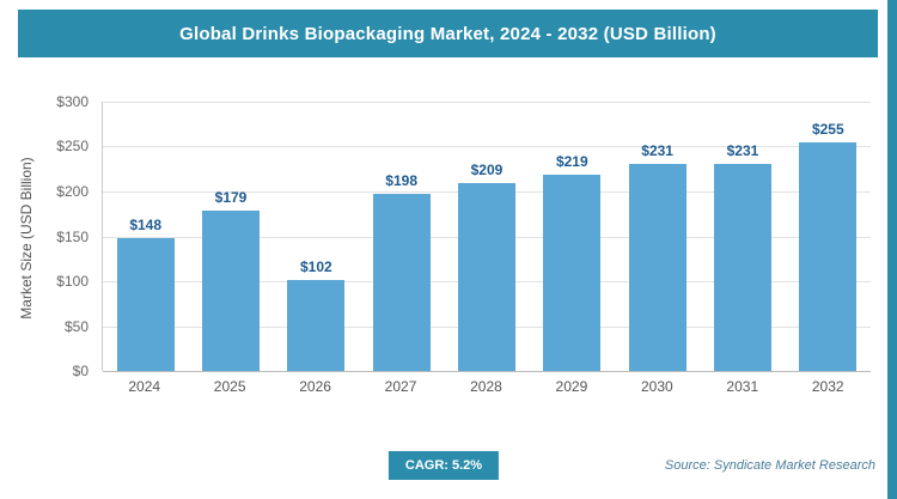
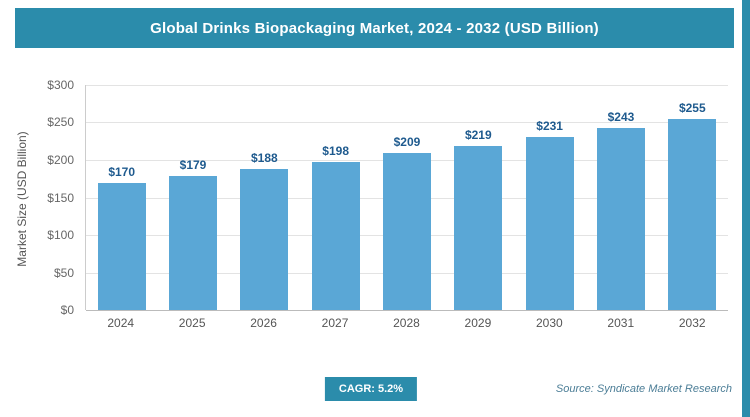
2024: $148 -> $170
2026: $102 -> $188
2031: $231 -> $243
